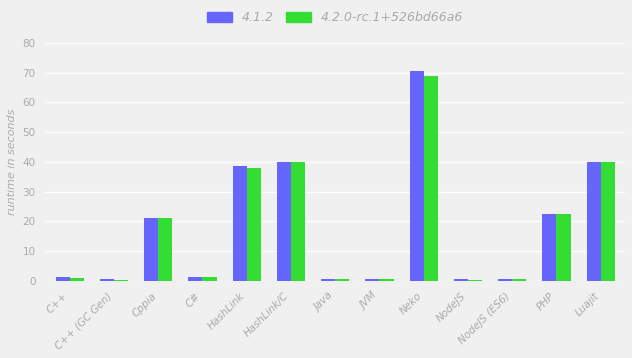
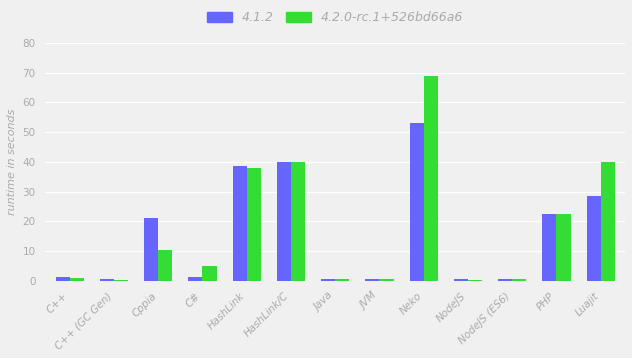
4.2.0-rc.1+526bd66a6/Cppia: 21.0 -> 10.5
4.2.0-rc.1+526bd66a6/C#: 1.2 -> 5.0
4.1.2/Neko: 70.5 -> 53.0
4.1.2/Luajit: 40.0 -> 28.5
